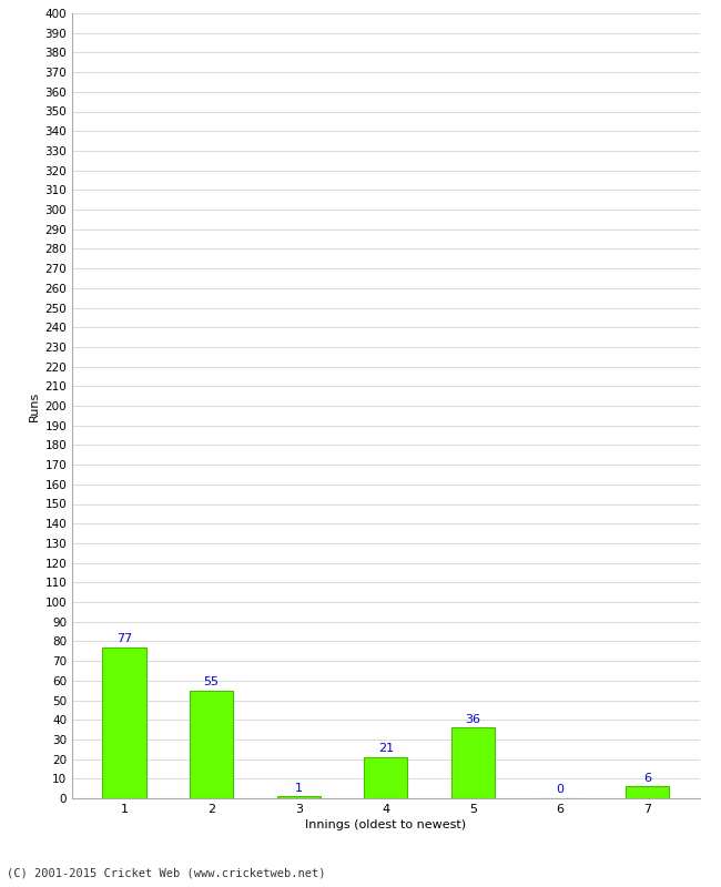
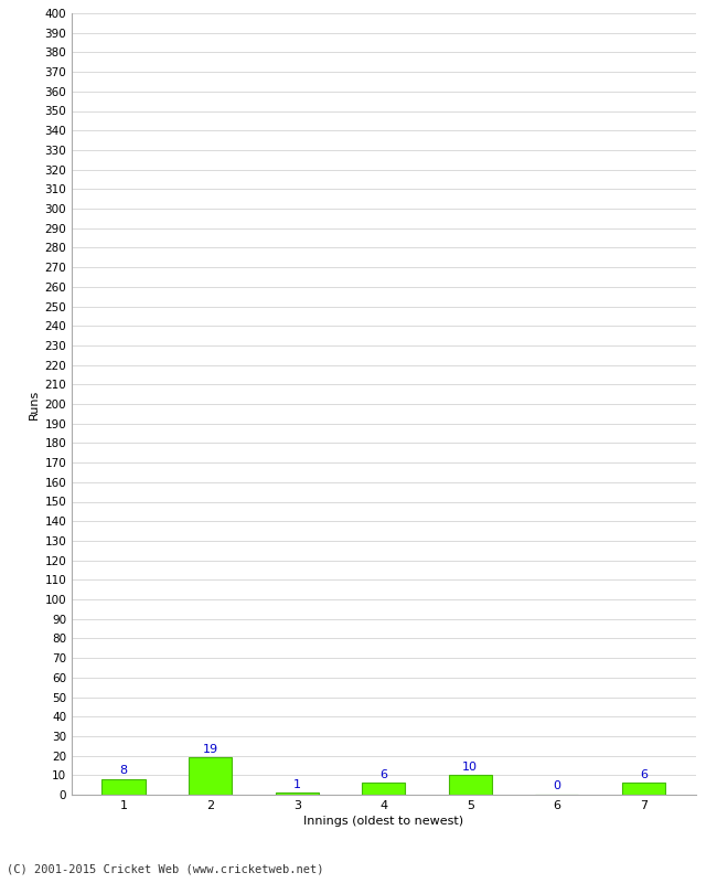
1: 77 -> 8
2: 55 -> 19
4: 21 -> 6
5: 36 -> 10
